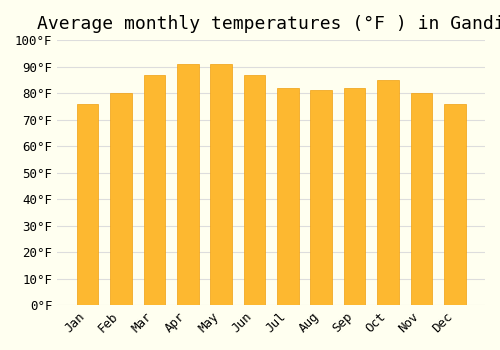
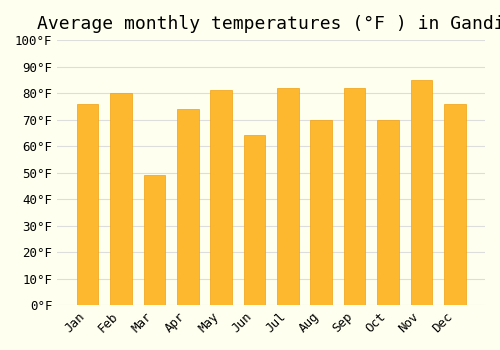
Mar: 87°F -> 49°F
Apr: 91°F -> 74°F
May: 91°F -> 81°F
Jun: 87°F -> 64°F
Aug: 81°F -> 70°F
Oct: 85°F -> 70°F
Nov: 80°F -> 85°F
